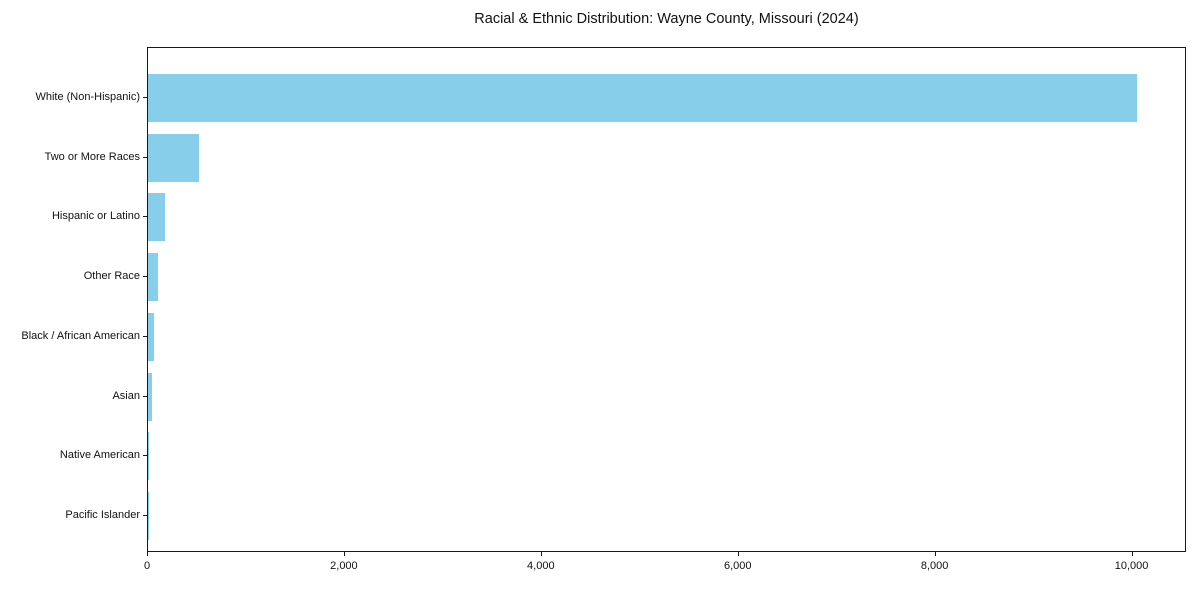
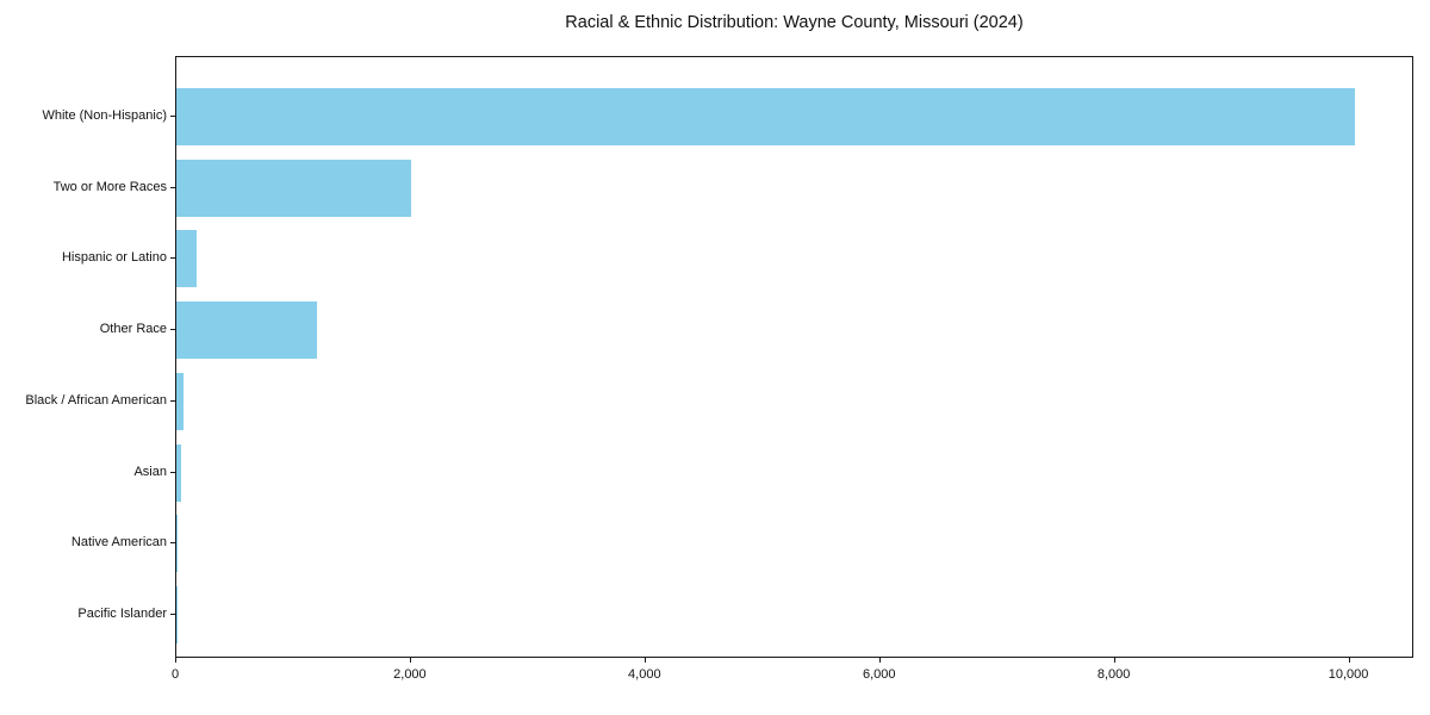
Two or More Races: 500 -> 2000
Other Race: 100 -> 1200
